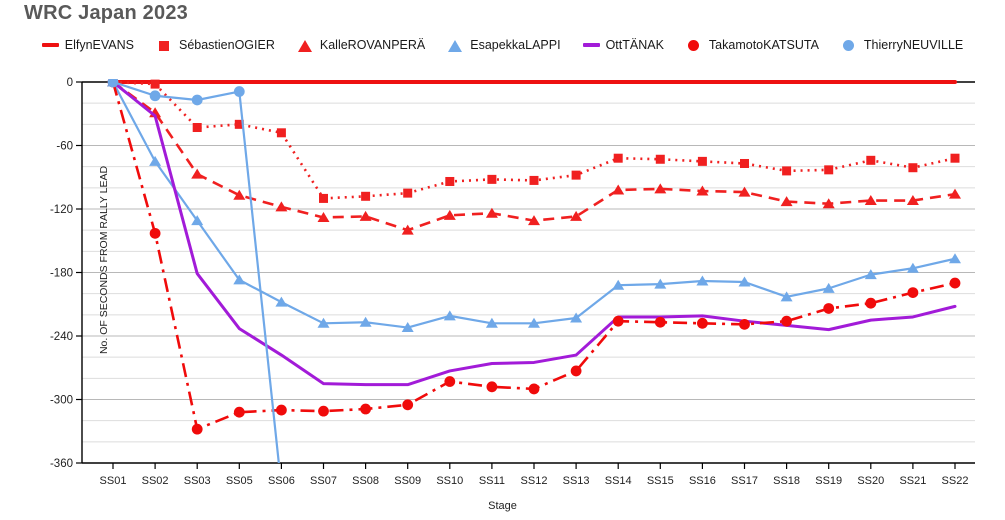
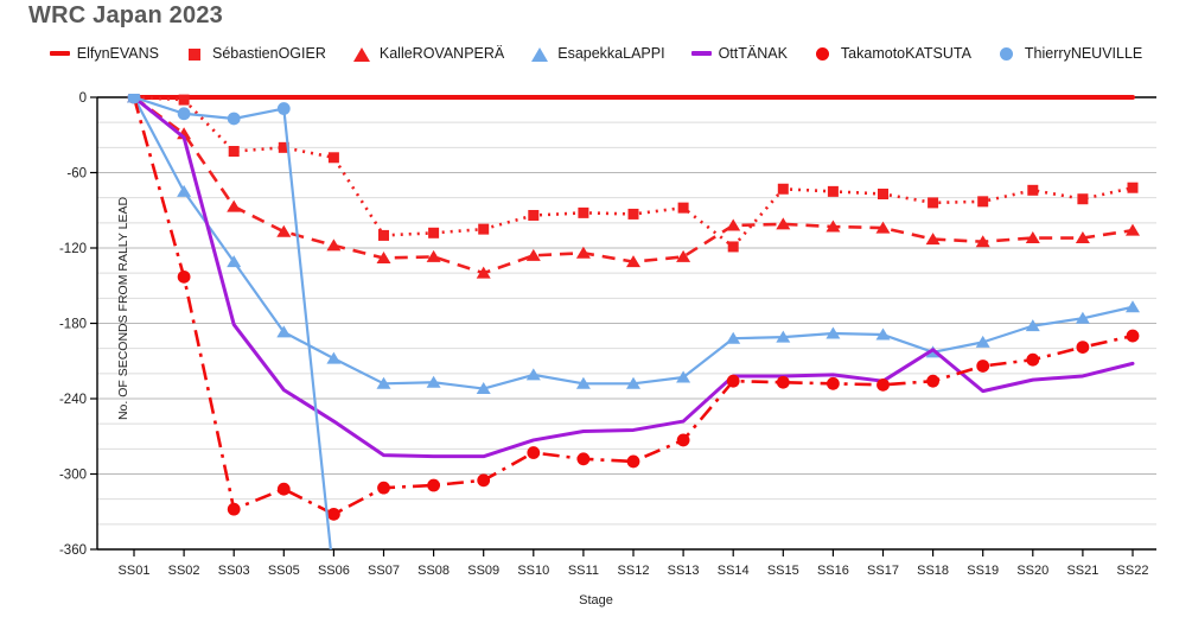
TakamotoKATSUTA/SS06: -310 -> -332
SébastienOGIER/SS14: -72 -> -119
OttTÄNAK/SS18: -230 -> -201
